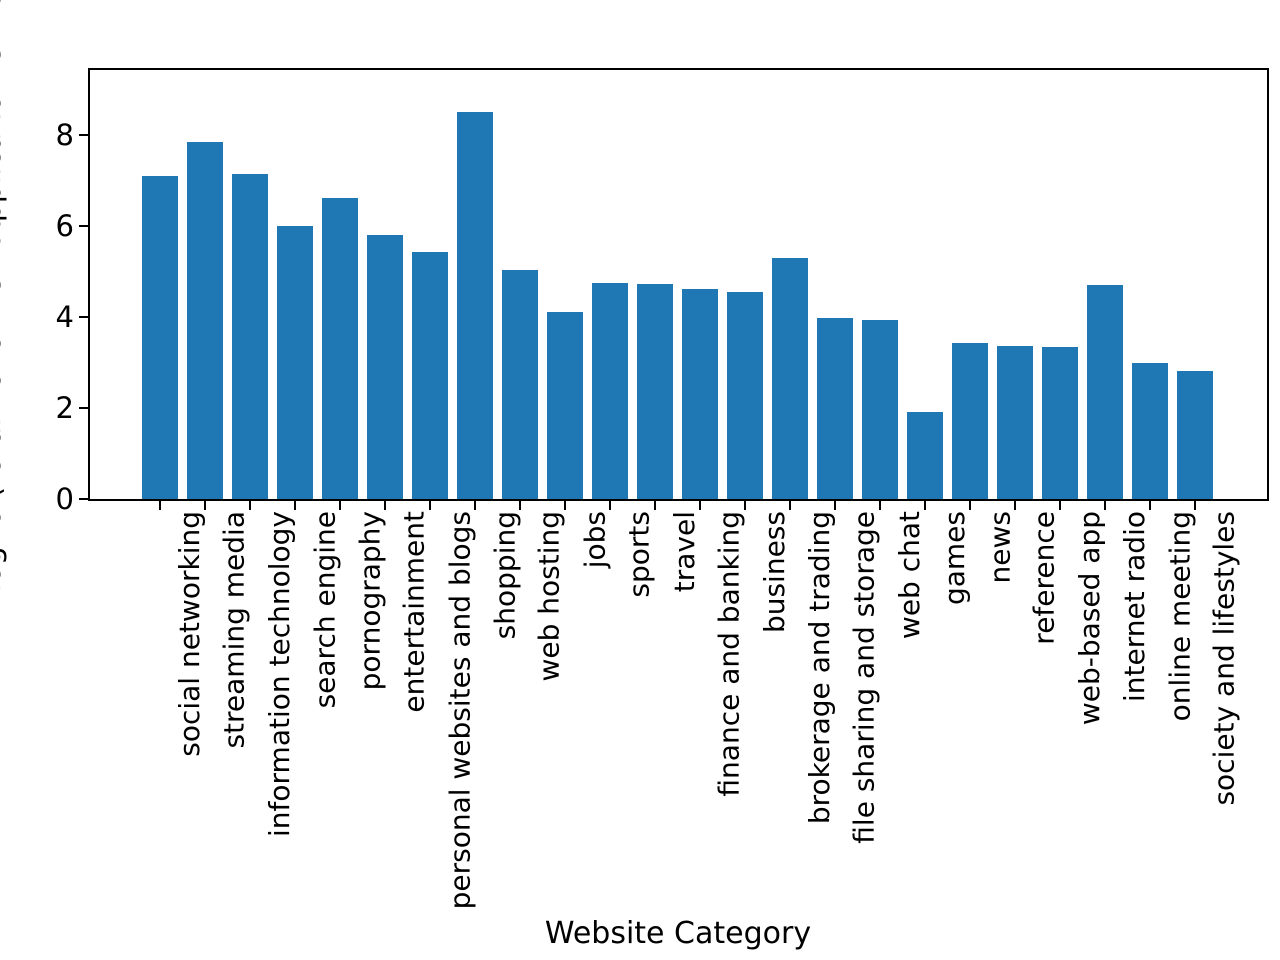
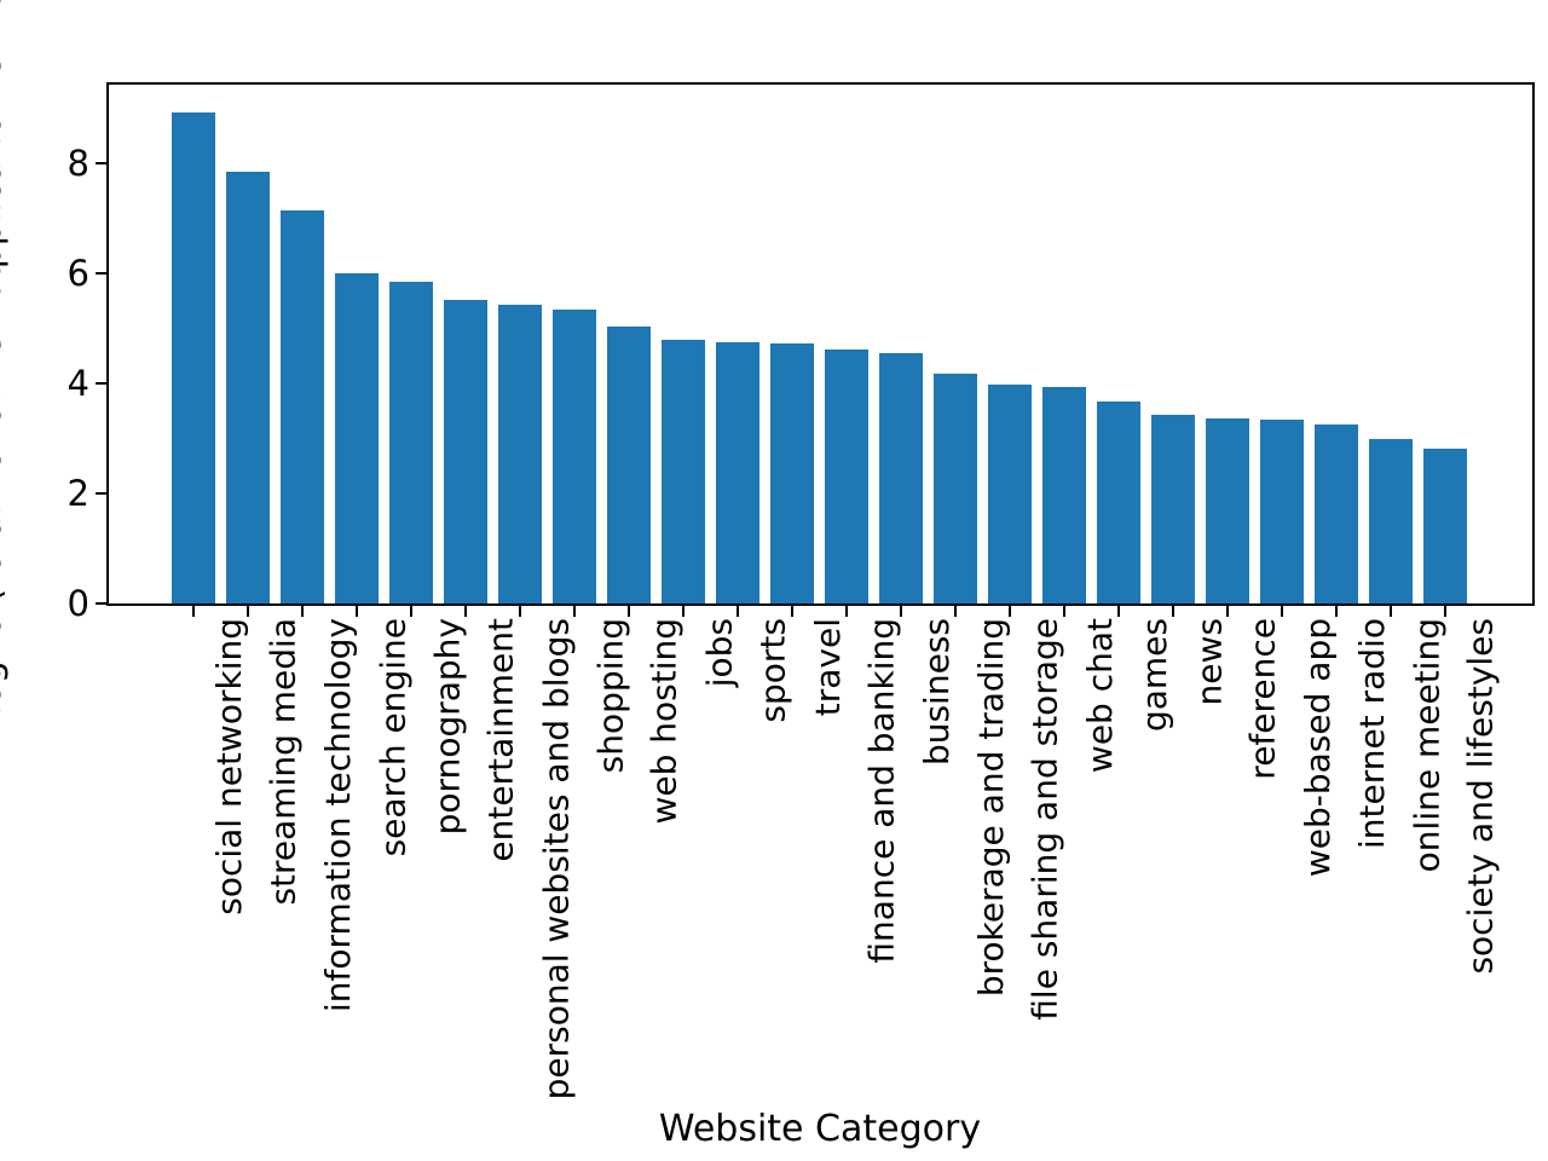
social networking: 7.1 -> 8.9
pornography: 6.6 -> 5.8
entertainment: 5.8 -> 5.5
shopping: 8.5 -> 5.3
jobs: 4.1 -> 4.8
brokerage and trading: 5.3 -> 4.2
games: 1.9 -> 3.7
internet radio: 4.7 -> 3.2
